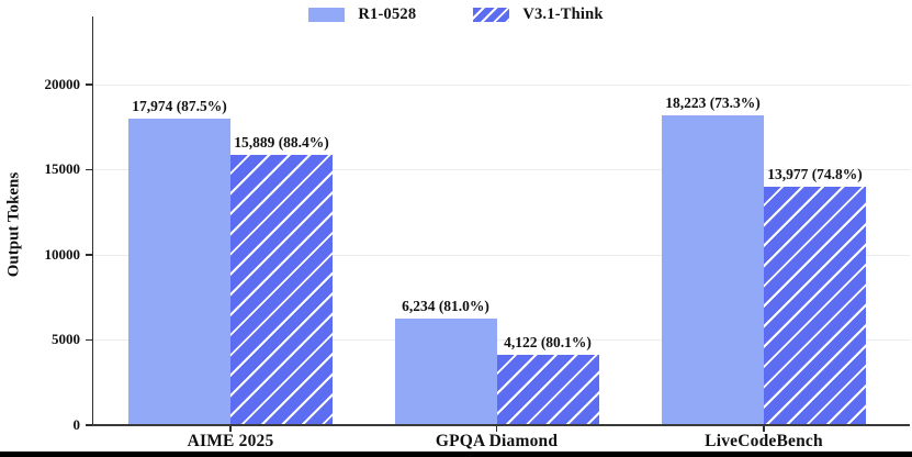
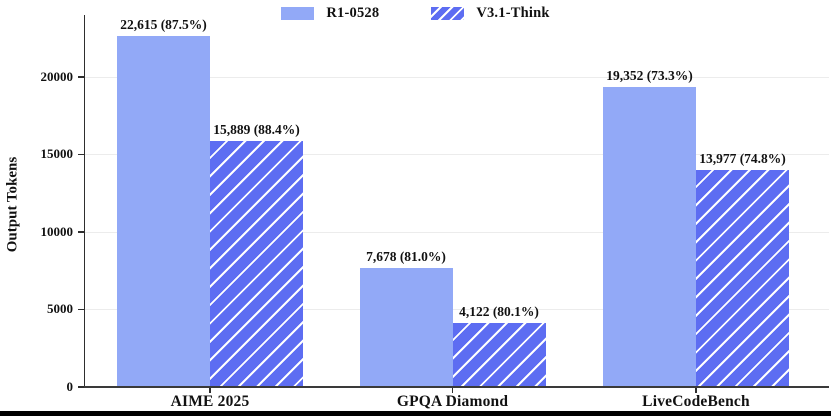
R1-0528/AIME 2025: 17,974 -> 22,615
R1-0528/GPQA Diamond: 6,234 -> 7,678
R1-0528/LiveCodeBench: 18,223 -> 19,352
